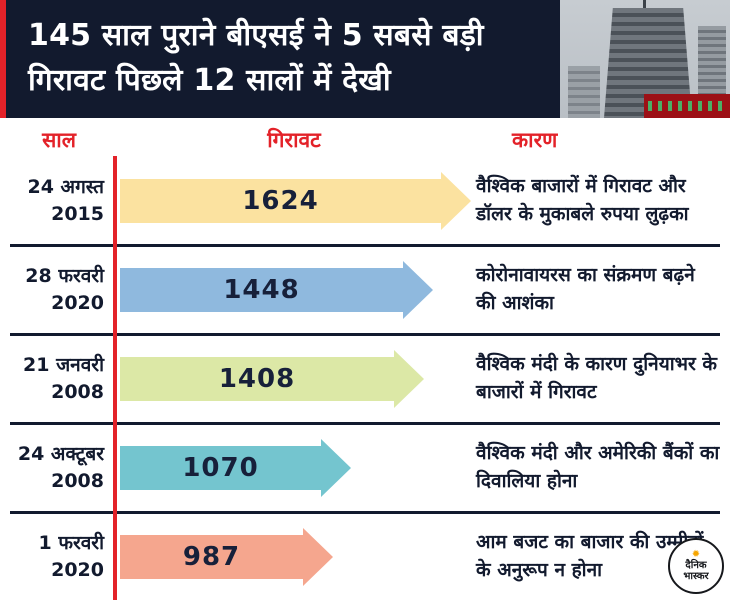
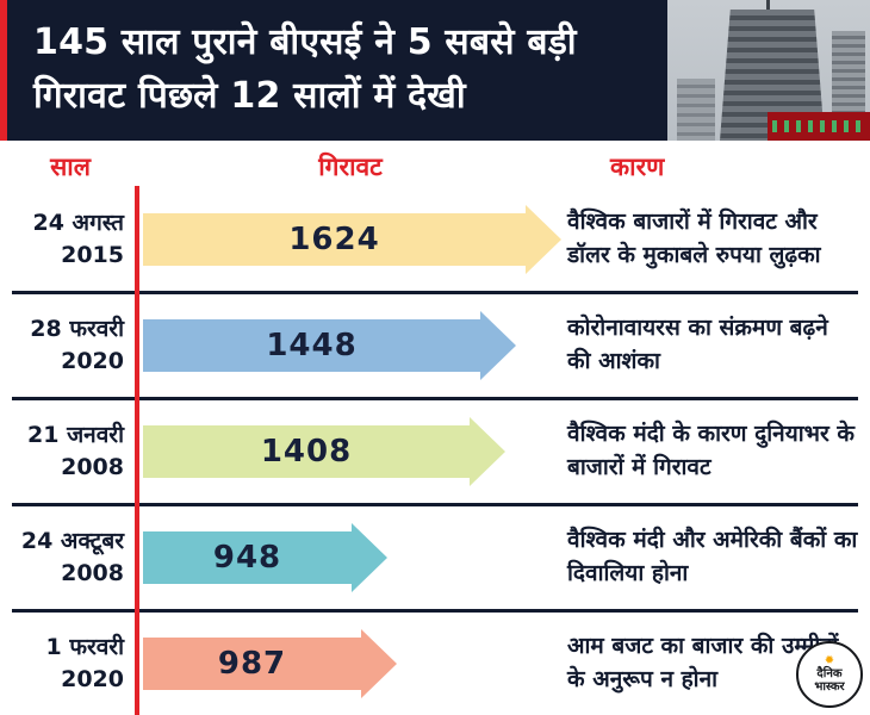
24 अक्टूबर 2008: 1070 -> 948
